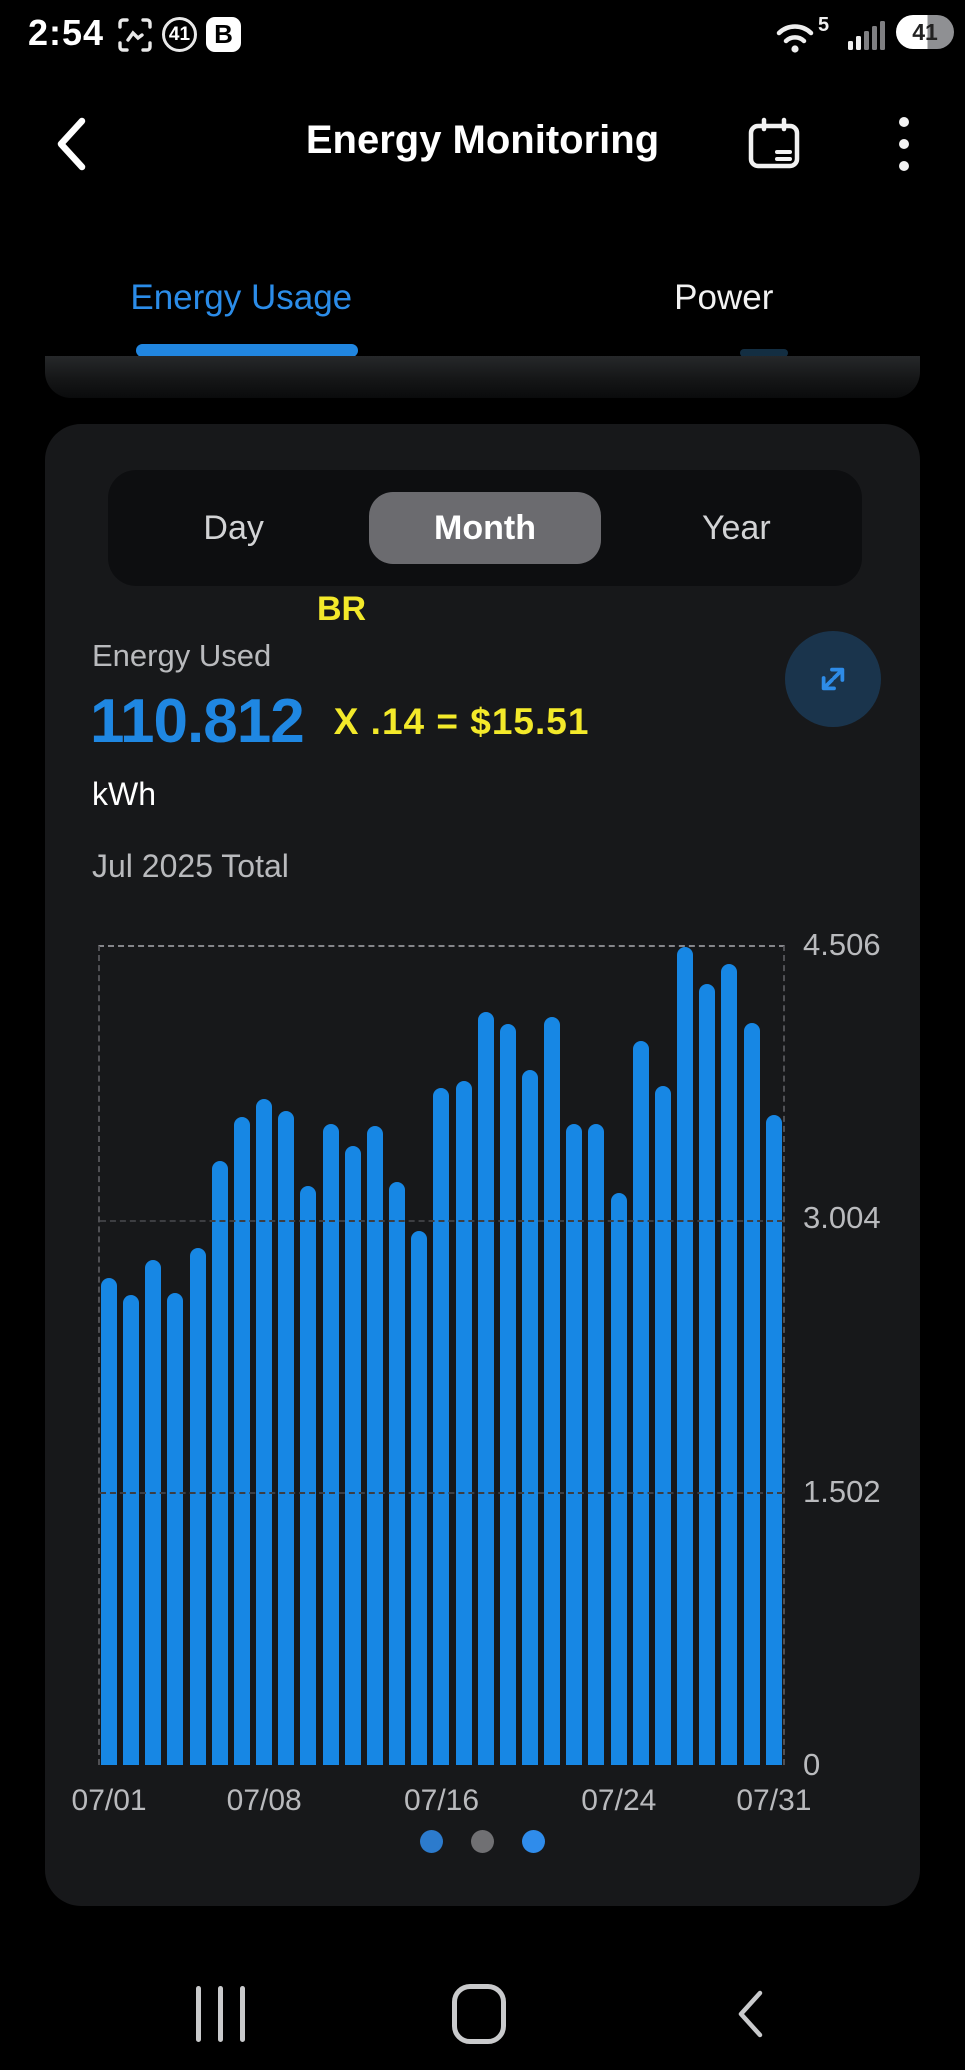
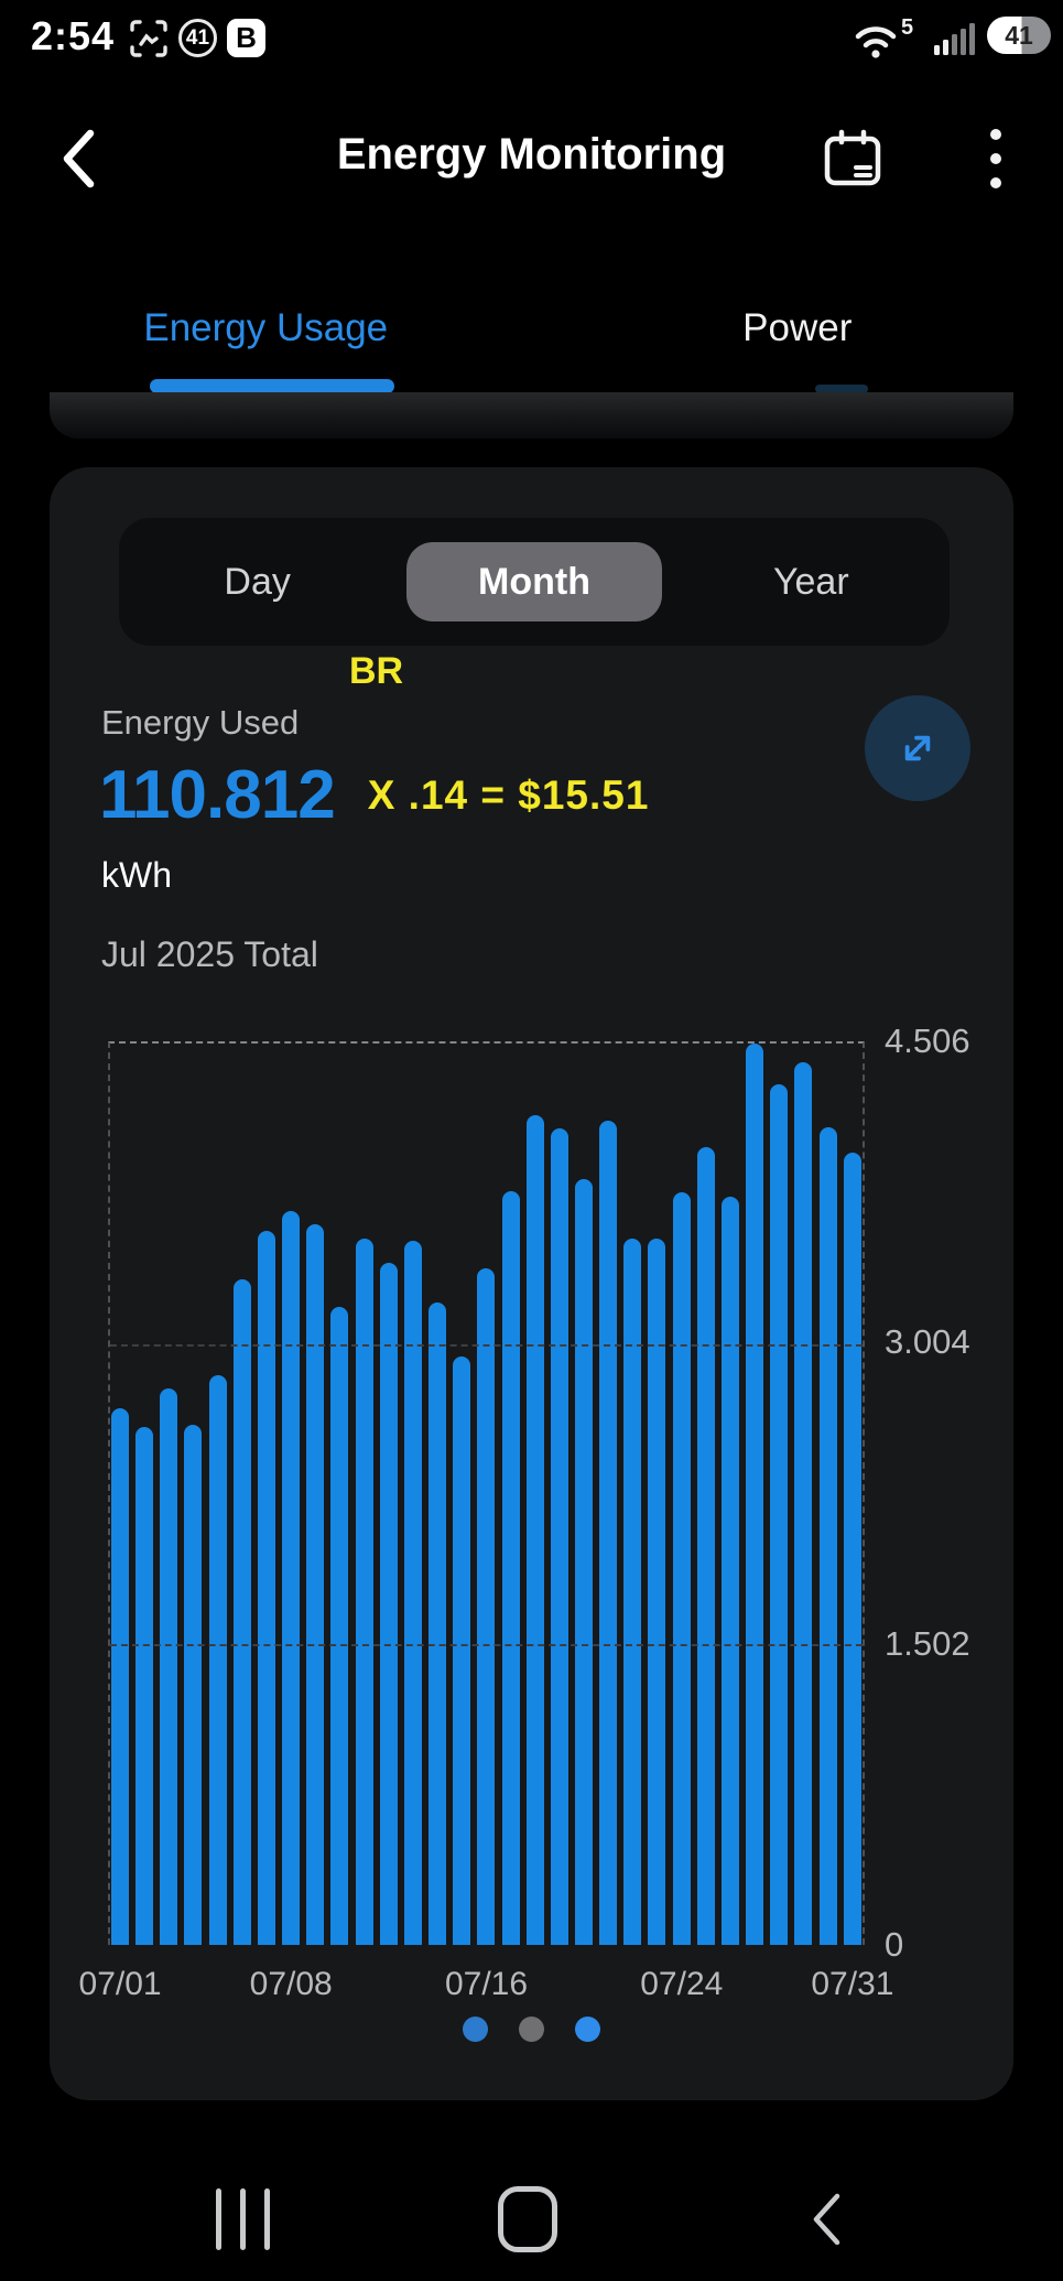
07/16: 3.73 -> 3.38
07/24: 3.15 -> 3.76
07/31: 3.58 -> 3.96
